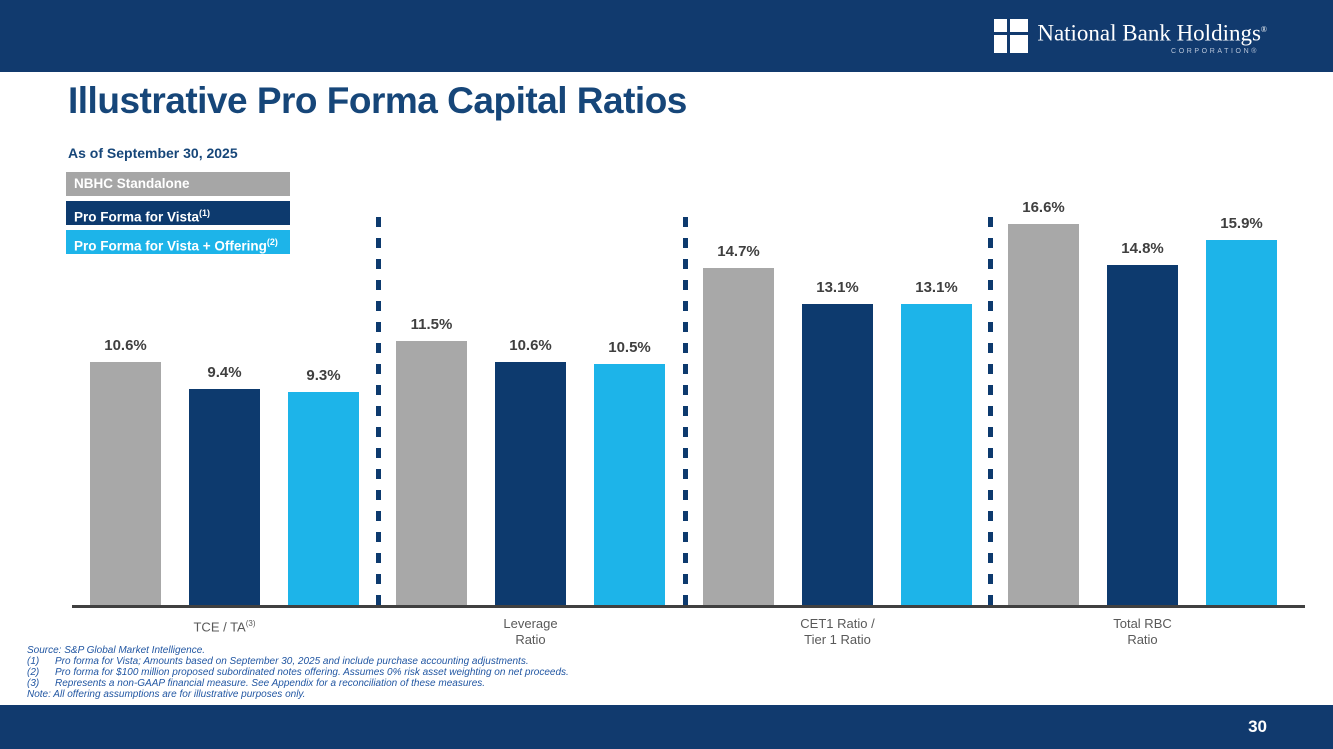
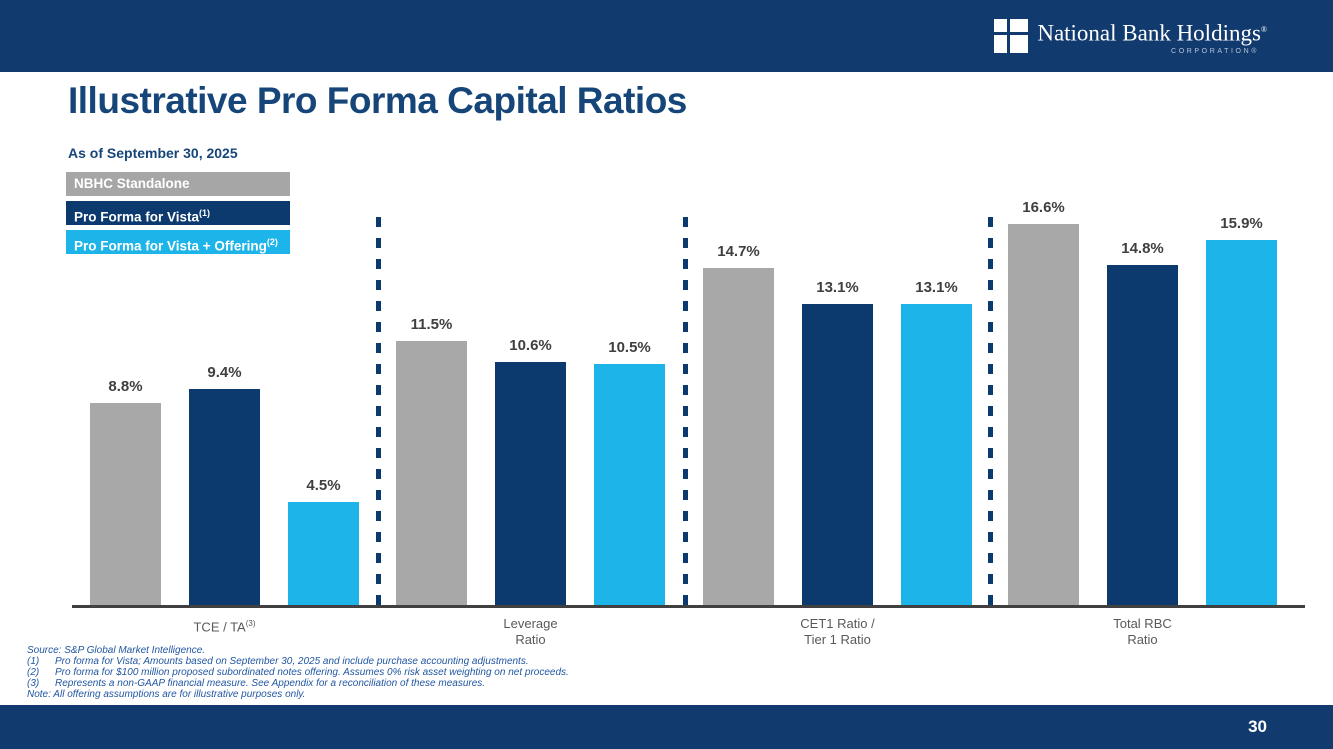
NBHC Standalone/TCE / TA(3): 10.6% -> 8.8%
Pro Forma for Vista + Offering/TCE / TA(3): 9.3% -> 4.5%
